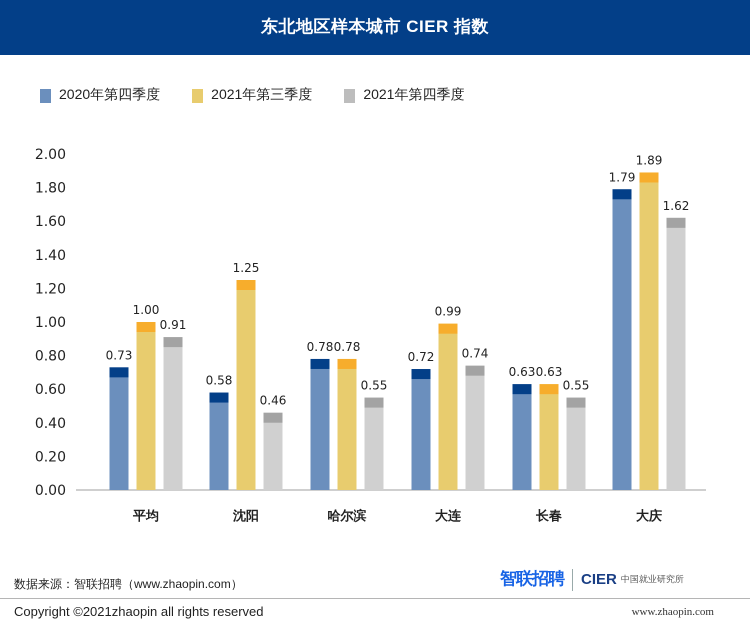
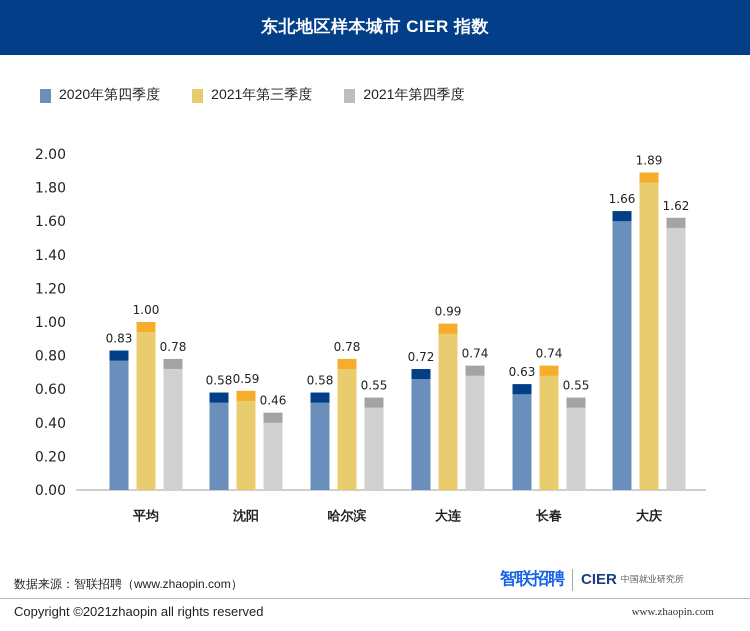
2020年第四季度/平均: 0.73 -> 0.83
2021年第四季度/平均: 0.91 -> 0.78
2021年第三季度/沈阳: 1.25 -> 0.59
2020年第四季度/哈尔滨: 0.78 -> 0.58
2021年第三季度/长春: 0.63 -> 0.74
2020年第四季度/大庆: 1.79 -> 1.66
